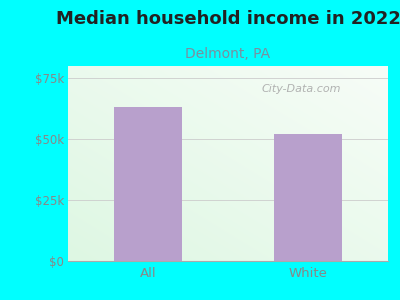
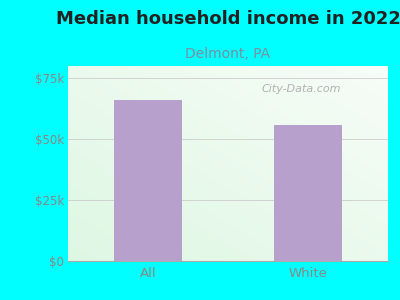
All: $63k -> $66k
White: $52k -> $56k
